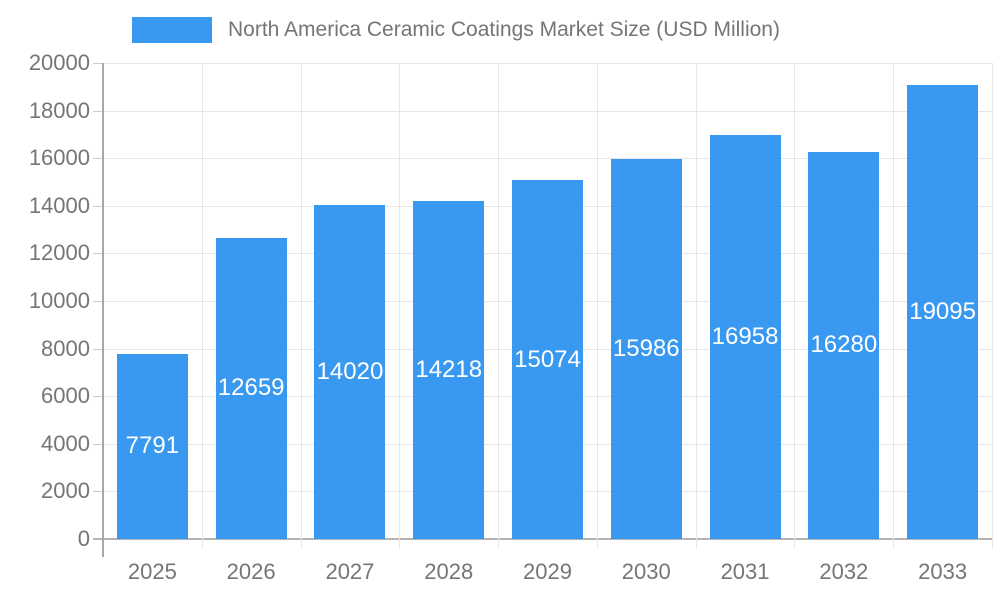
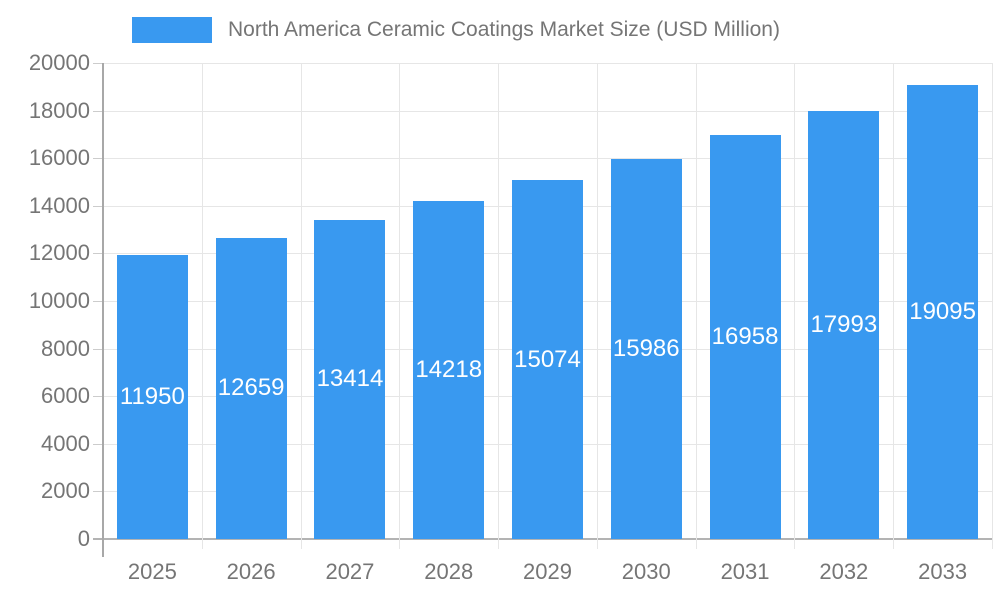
2025: 7791 -> 11950
2027: 14020 -> 13414
2032: 16280 -> 17993
